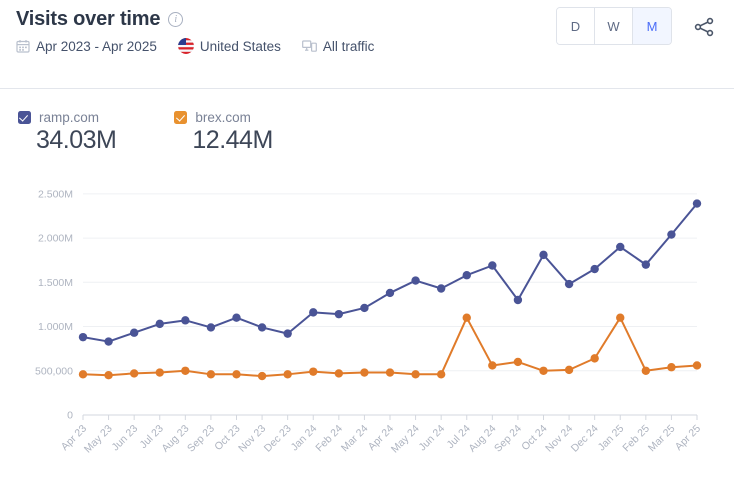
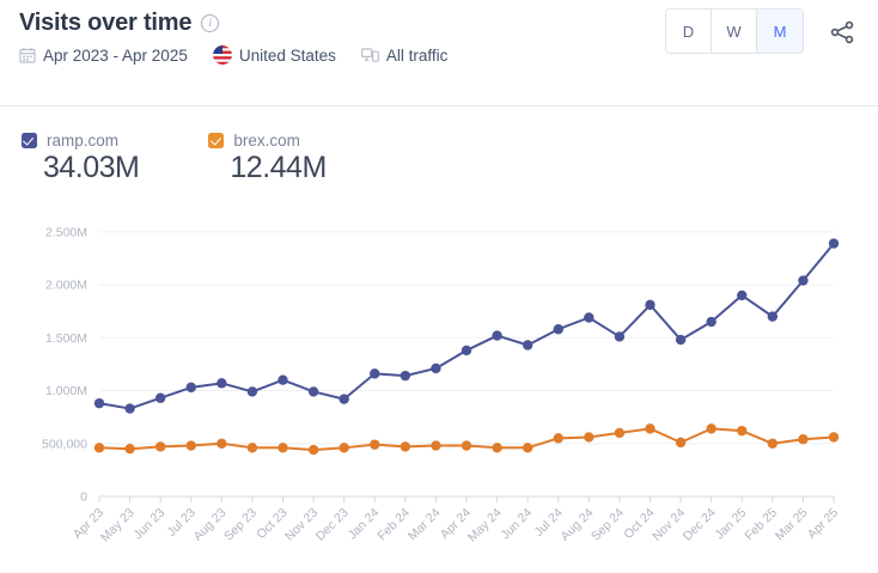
brex.com/Jul 24: 1.1M -> 0.6M
ramp.com/Sep 24: 1.3M -> 1.5M
brex.com/Oct 24: 0.5M -> 0.6M
brex.com/Jan 25: 1.1M -> 0.6M
